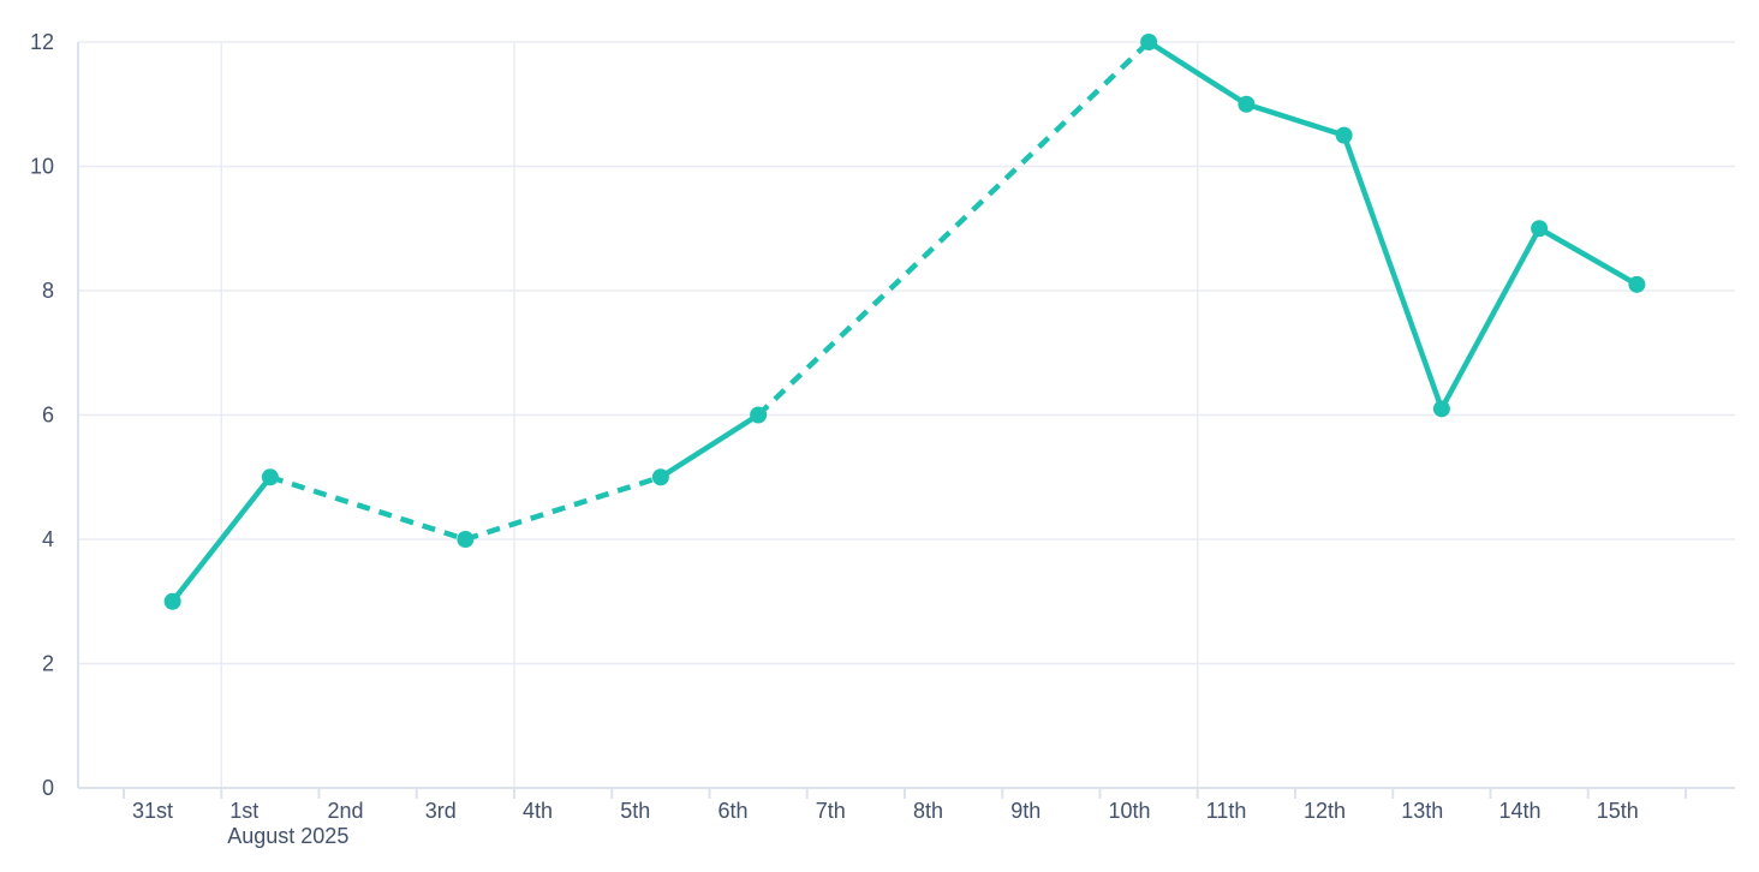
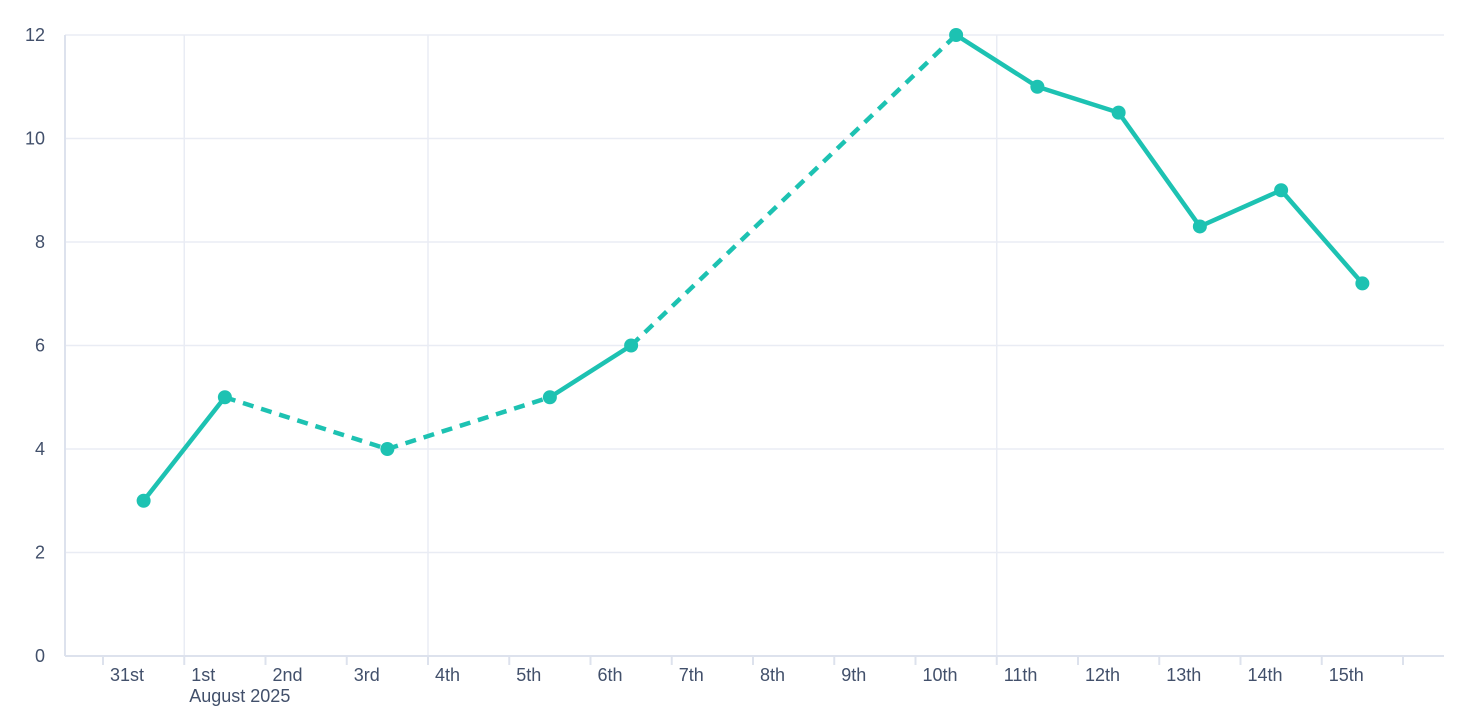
13th: 6.1 -> 8.3
15th: 8.1 -> 7.2
